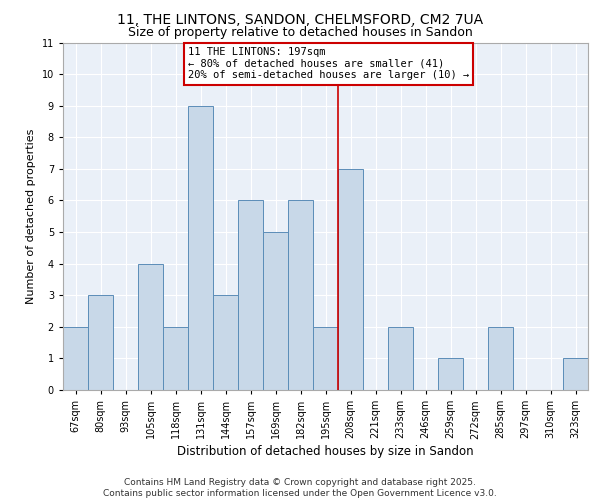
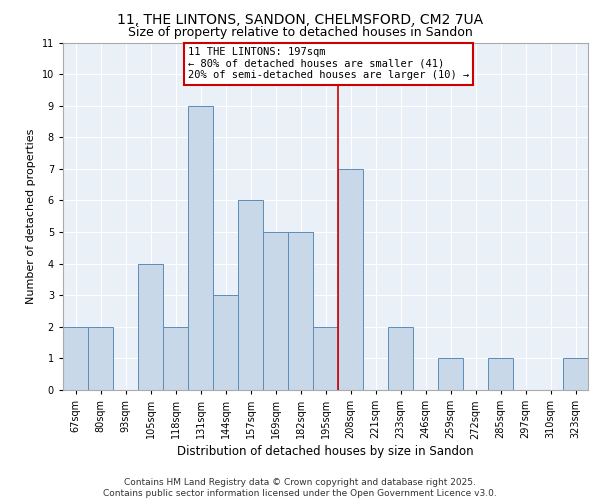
80sqm: 3 -> 2
182sqm: 6 -> 5
285sqm: 2 -> 1
